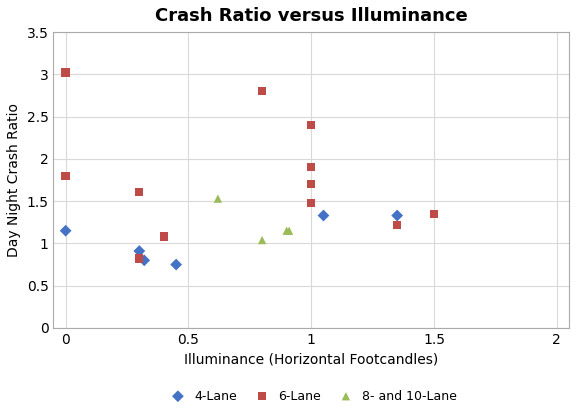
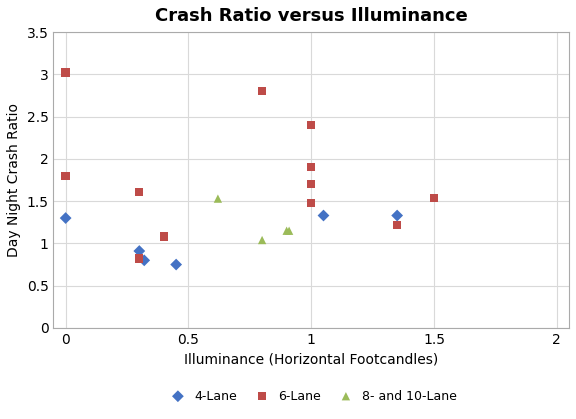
4-Lane/0: 1.15 -> 1.30
6-Lane/1.5: 1.35 -> 1.54
